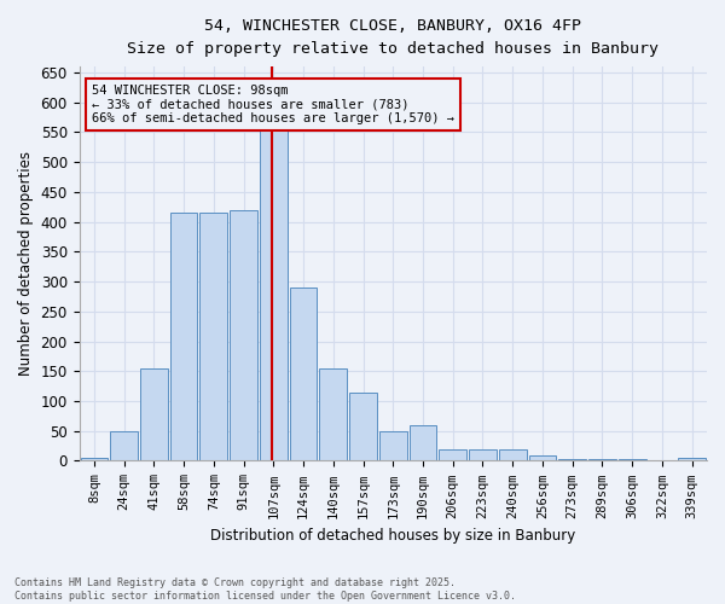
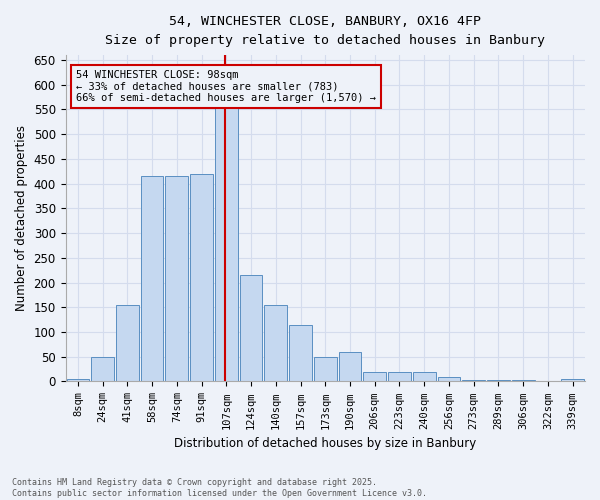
124sqm: 290 -> 215
